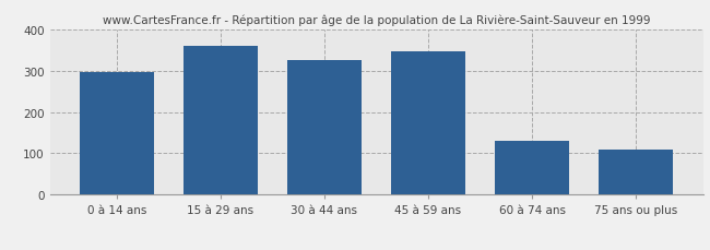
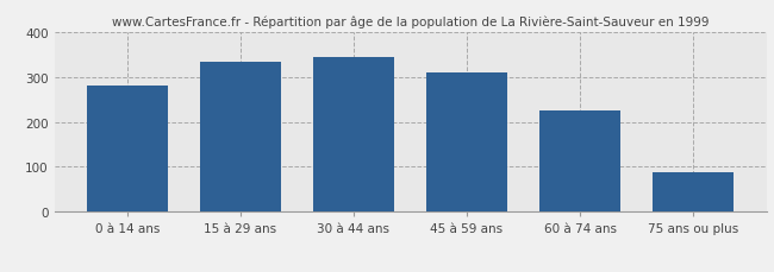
0 à 14 ans: 295 -> 280
15 à 29 ans: 360 -> 332
30 à 44 ans: 325 -> 343
45 à 59 ans: 345 -> 310
60 à 74 ans: 130 -> 224
75 ans ou plus: 110 -> 88
